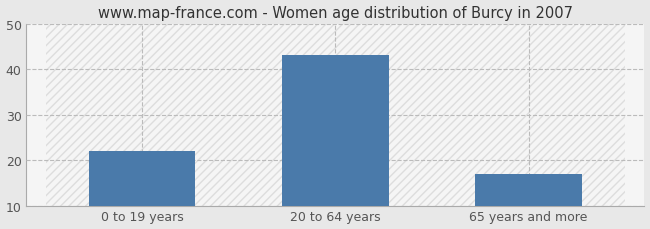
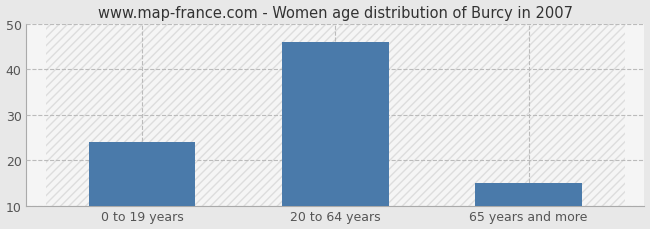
0 to 19 years: 22 -> 24
20 to 64 years: 43 -> 46
65 years and more: 17 -> 15
